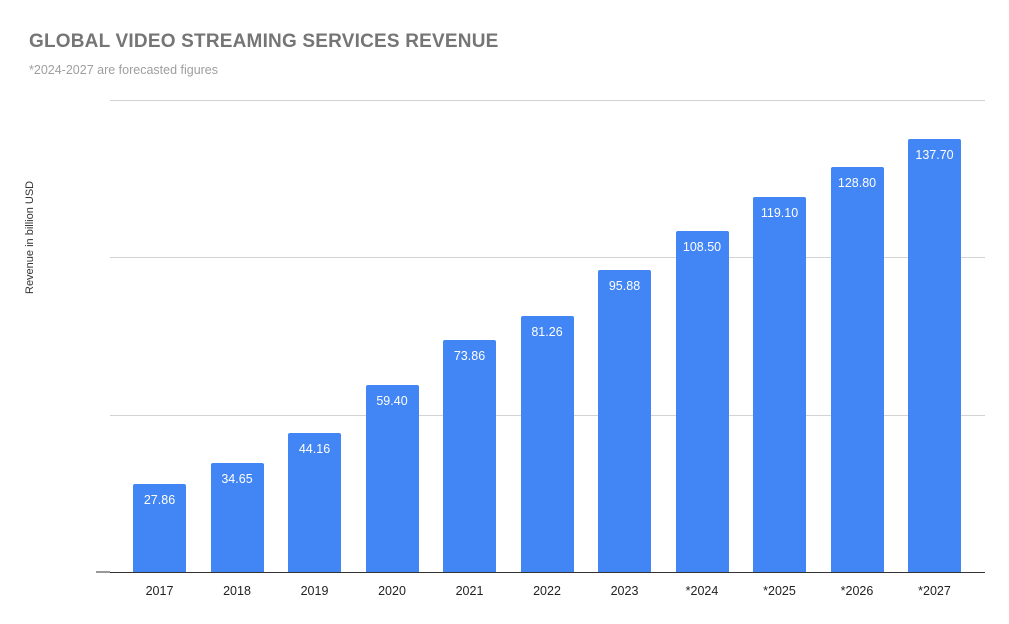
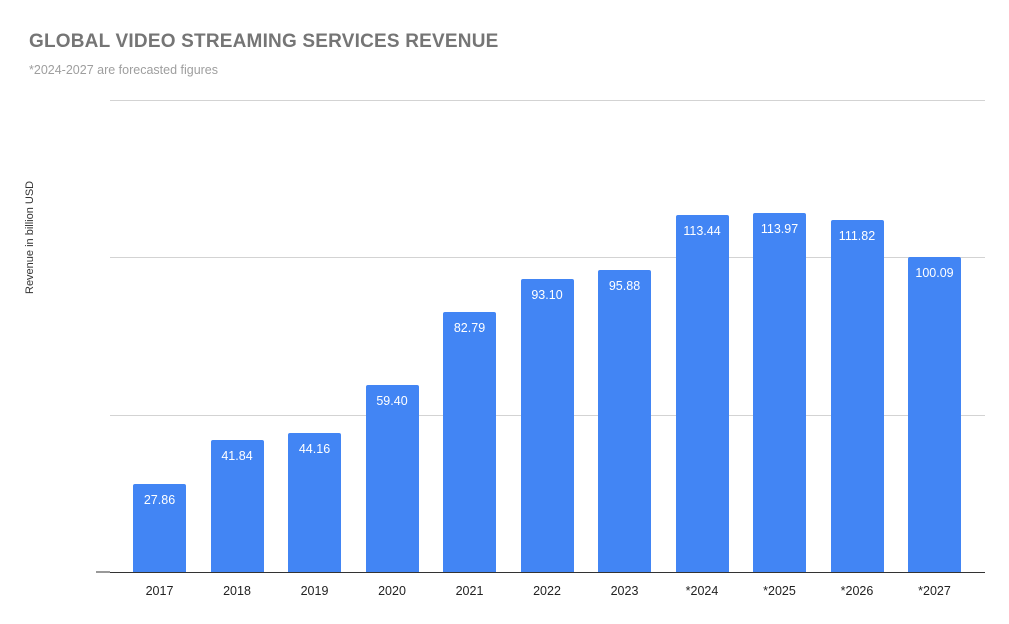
2018: 34.65 -> 41.84
2021: 73.86 -> 82.79
2022: 81.26 -> 93.10
*2024: 108.50 -> 113.44
*2025: 119.10 -> 113.97
*2026: 128.80 -> 111.82
*2027: 137.70 -> 100.09
